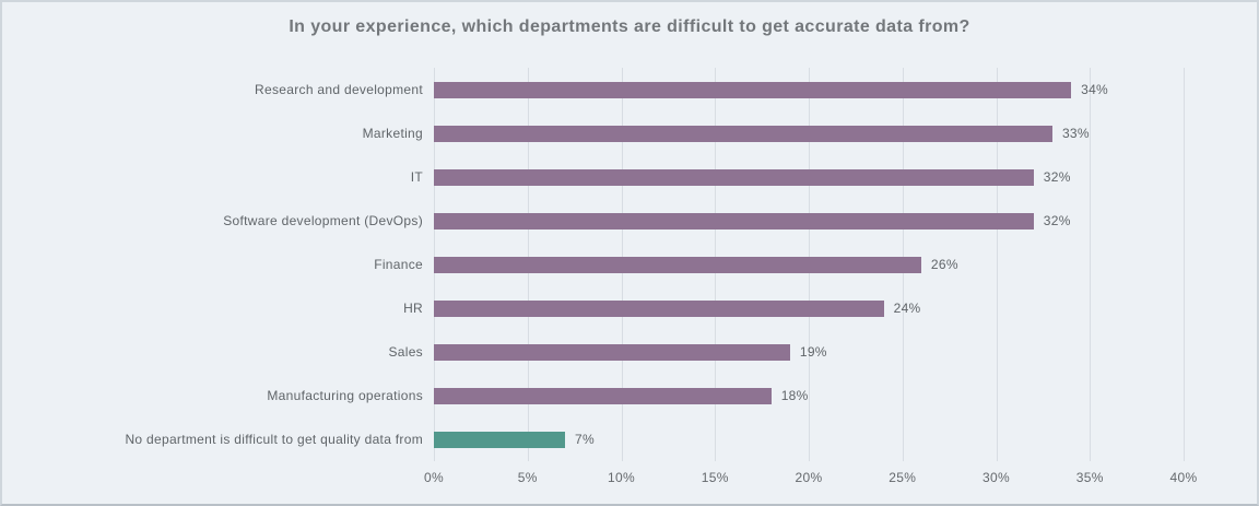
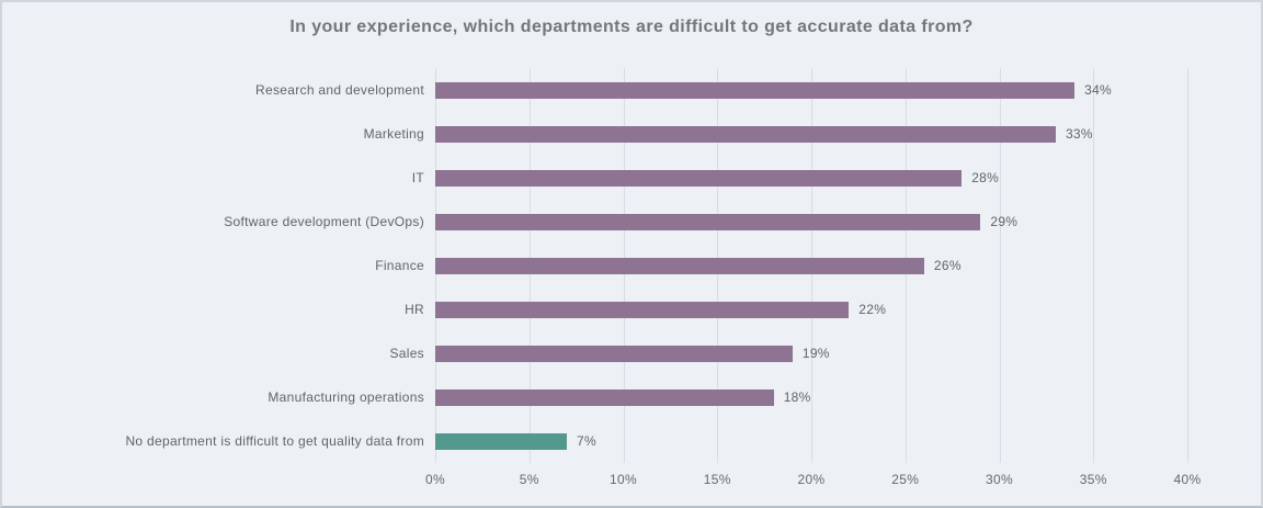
IT: 32% -> 28%
Software development (DevOps): 32% -> 29%
HR: 24% -> 22%
